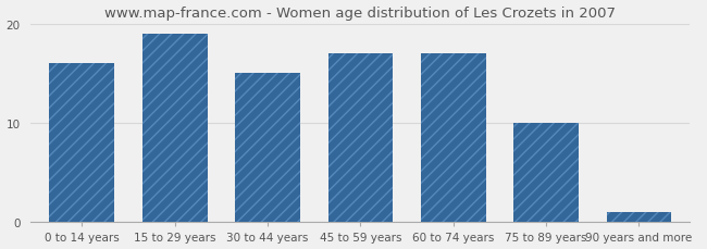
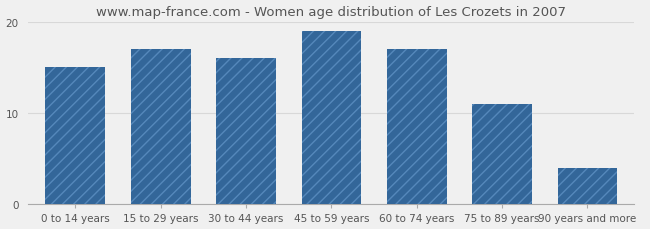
0 to 14 years: 16 -> 15
15 to 29 years: 19 -> 17
30 to 44 years: 15 -> 16
45 to 59 years: 17 -> 19
75 to 89 years: 10 -> 11
90 years and more: 1 -> 4
